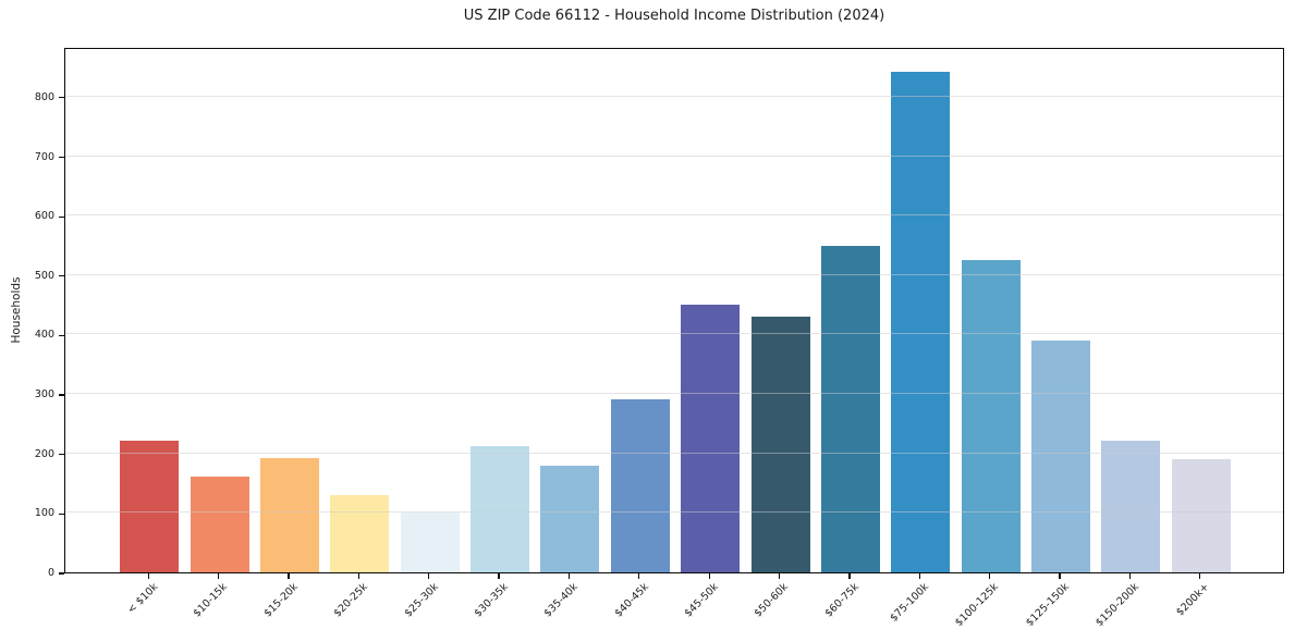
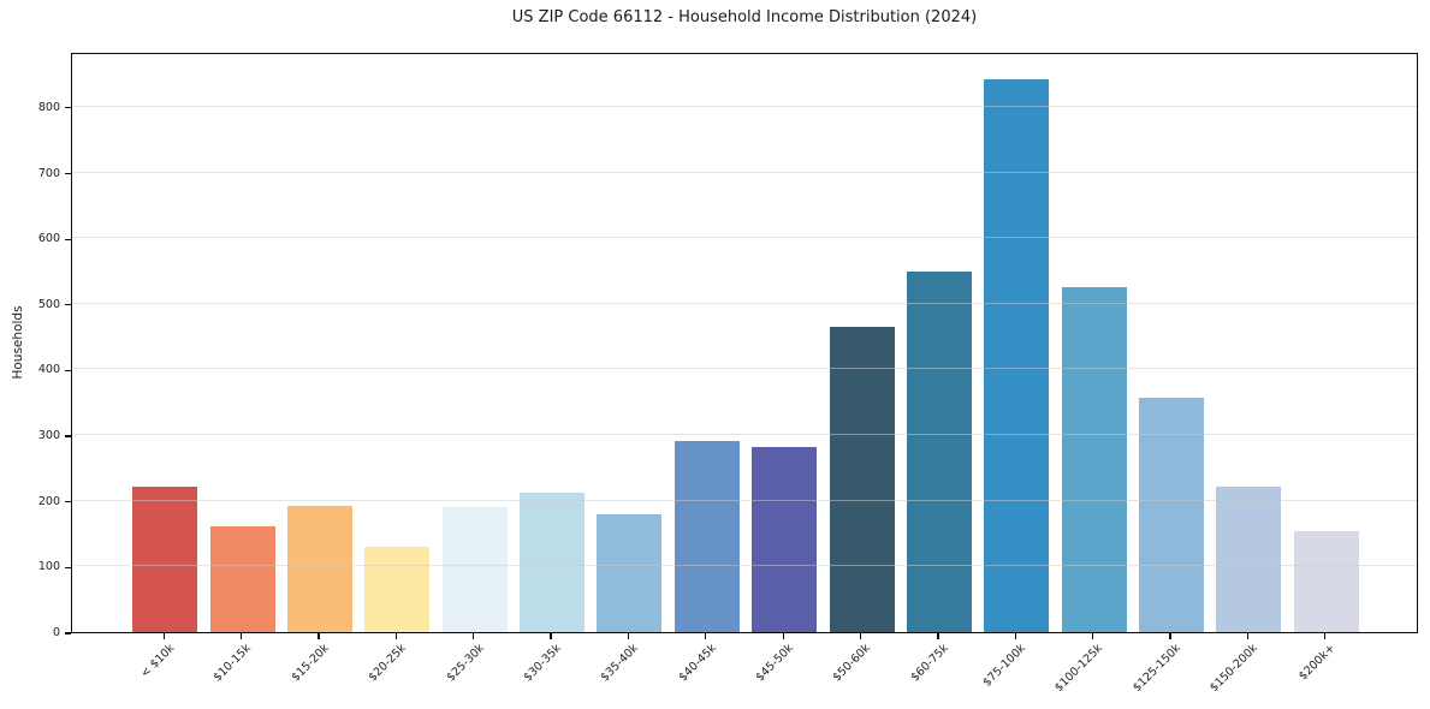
$25-30k: 100 -> 190
$45-50k: 450 -> 280
$50-60k: 430 -> 460
$125-150k: 390 -> 360
$200k+: 190 -> 150
